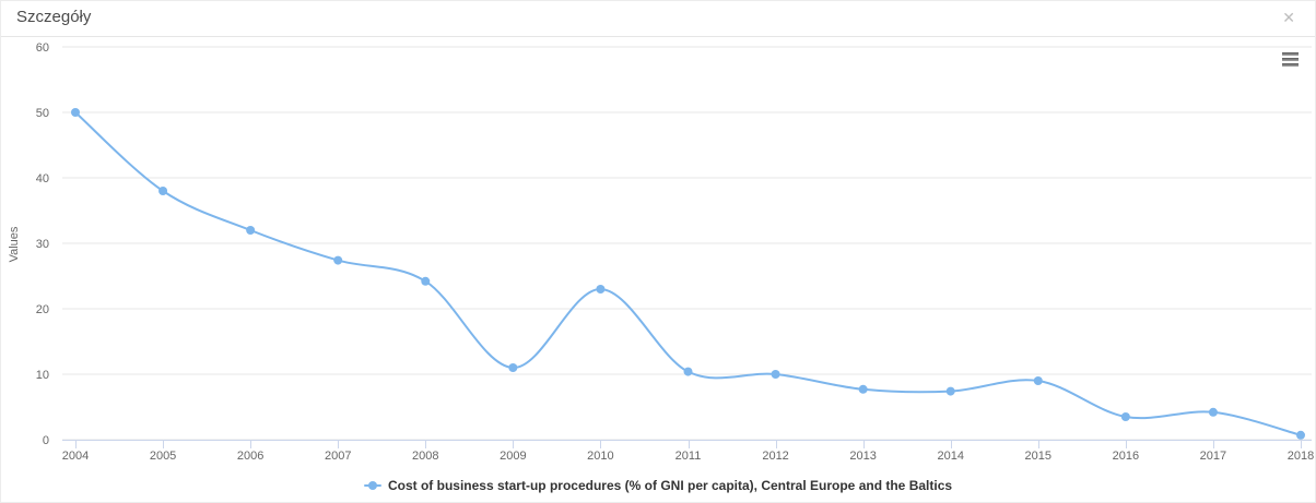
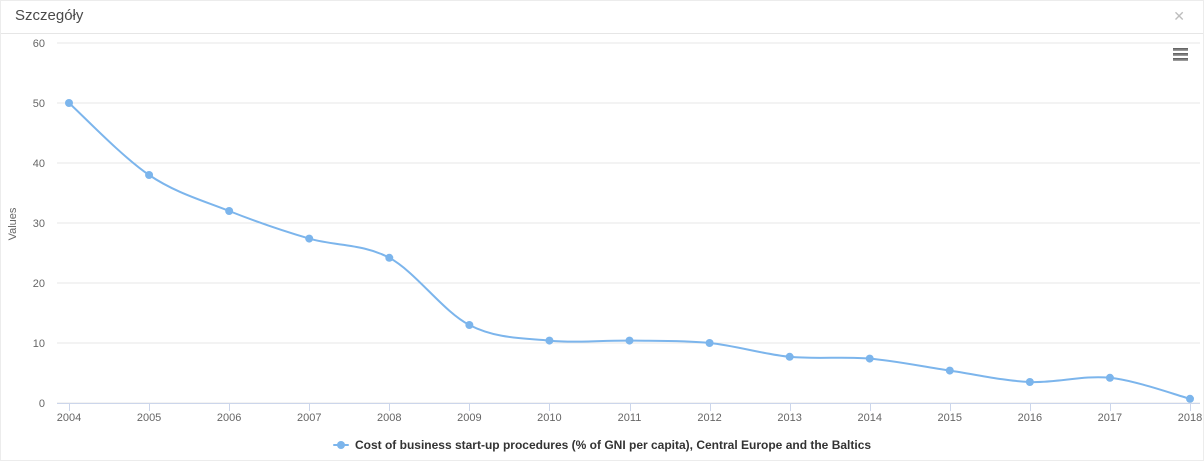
2009: 11 -> 13
2010: 23 -> 10
2015: 9 -> 5
